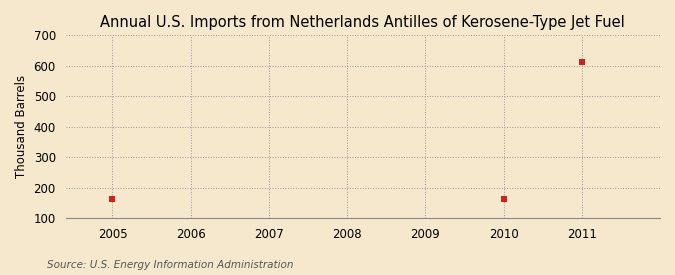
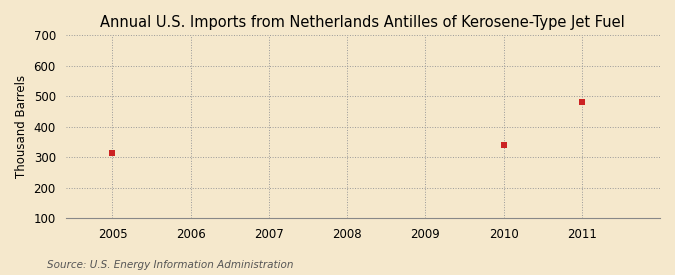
2005: 161 -> 315
2010: 161 -> 340
2011: 611 -> 480
